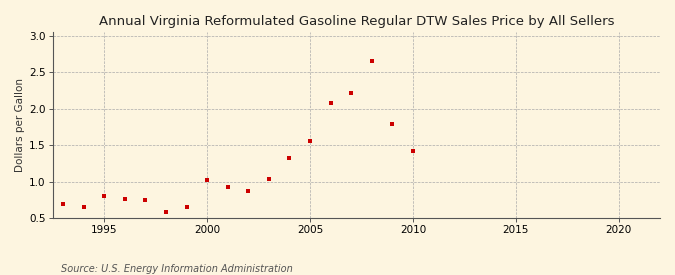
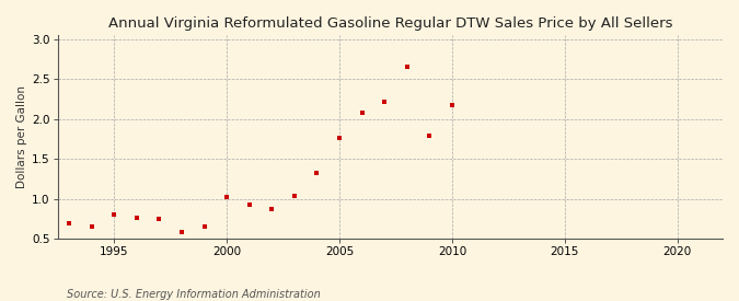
2005: 1.56 -> 1.76
2010: 1.42 -> 2.18
